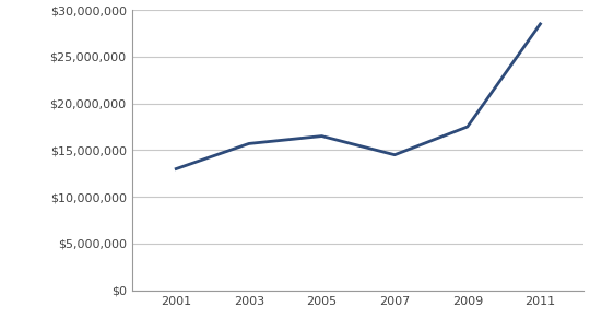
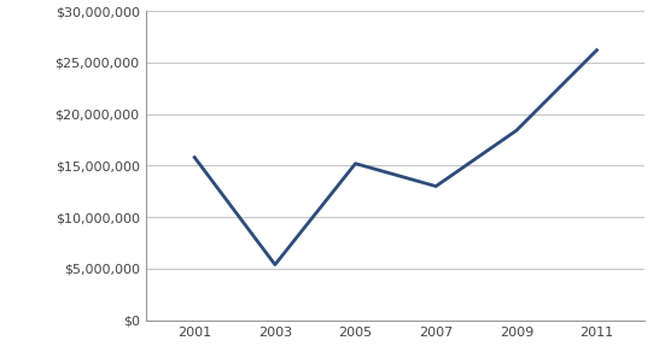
2001: $13,000,000 -> $15,800,000
2003: $15,700,000 -> $5,400,000
2005: $16,500,000 -> $15,200,000
2007: $14,500,000 -> $13,000,000
2009: $17,500,000 -> $18,400,000
2011: $28,500,000 -> $26,200,000
